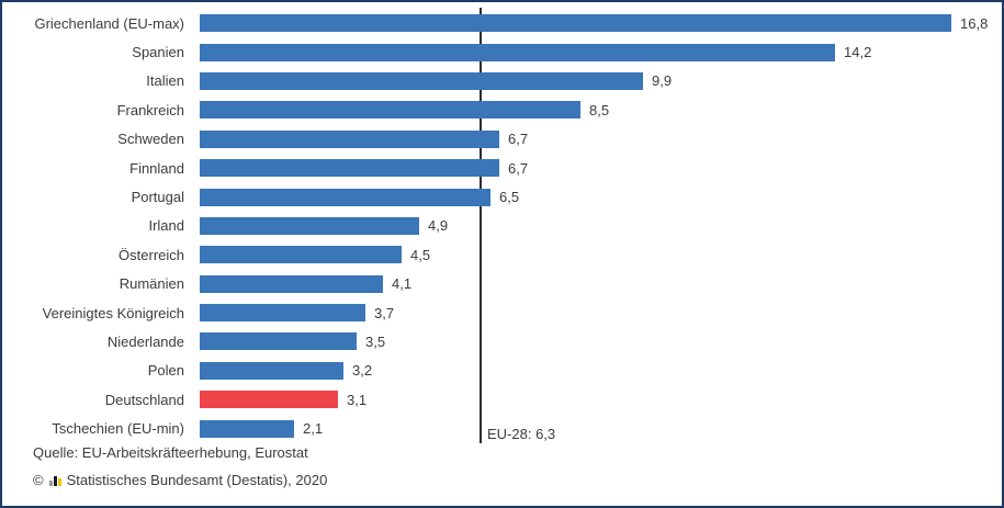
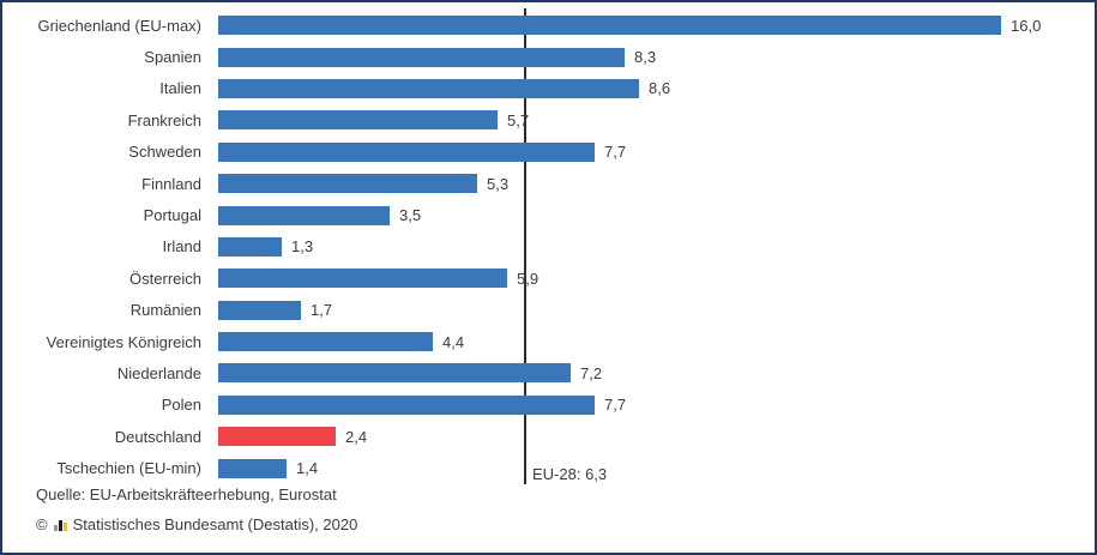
Griechenland (EU-max): 16,8 -> 16,0
Spanien: 14,2 -> 8,3
Italien: 9,9 -> 8,6
Frankreich: 8,5 -> 5,7
Schweden: 6,7 -> 7,7
Finnland: 6,7 -> 5,3
Portugal: 6,5 -> 3,5
Irland: 4,9 -> 1,3
Österreich: 4,5 -> 5,9
Rumänien: 4,1 -> 1,7
Vereinigtes Königreich: 3,7 -> 4,4
Niederlande: 3,5 -> 7,2
Polen: 3,2 -> 7,7
Deutschland: 3,1 -> 2,4
Tschechien (EU-min): 2,1 -> 1,4
